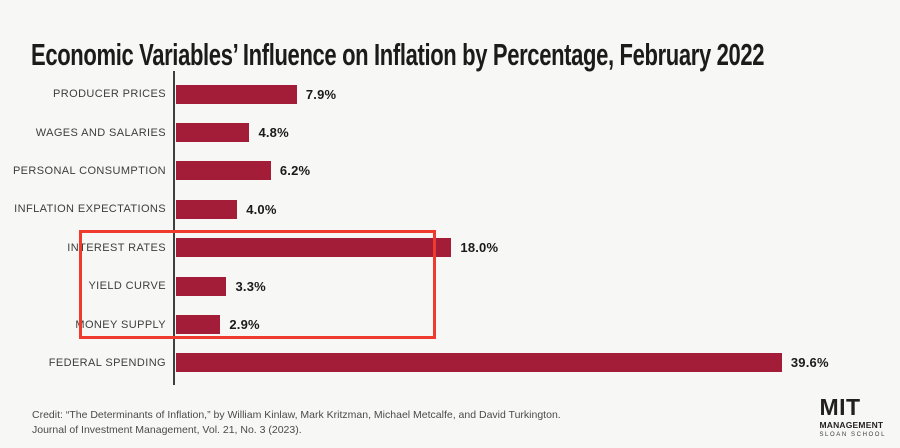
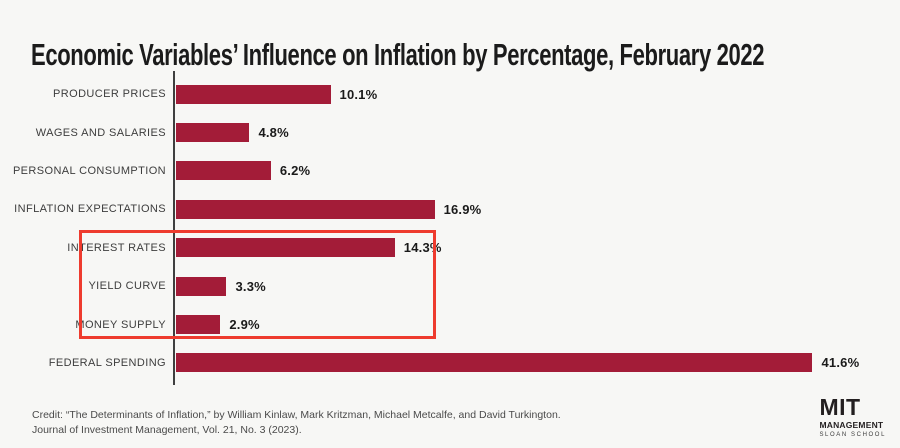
PRODUCER PRICES: 7.9% -> 10.1%
INFLATION EXPECTATIONS: 4.0% -> 16.9%
INTEREST RATES: 18.0% -> 14.3%
FEDERAL SPENDING: 39.6% -> 41.6%
